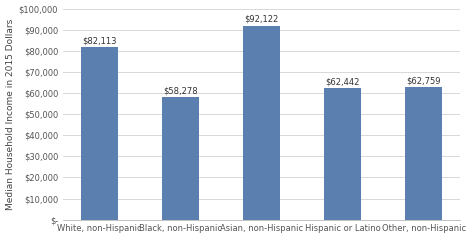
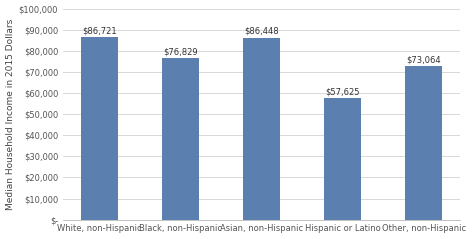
White, non-Hispanic: $82,113 -> $86,721
Black, non-Hispanic: $58,278 -> $76,829
Asian, non-Hispanic: $92,122 -> $86,448
Hispanic or Latino: $62,442 -> $57,625
Other, non-Hispanic: $62,759 -> $73,064
